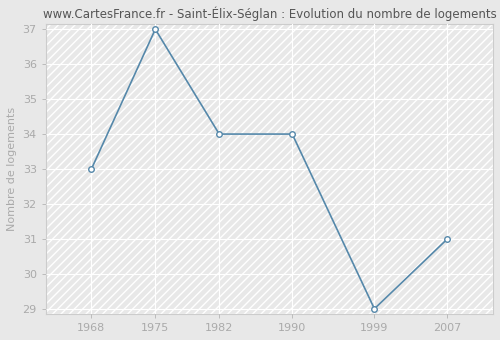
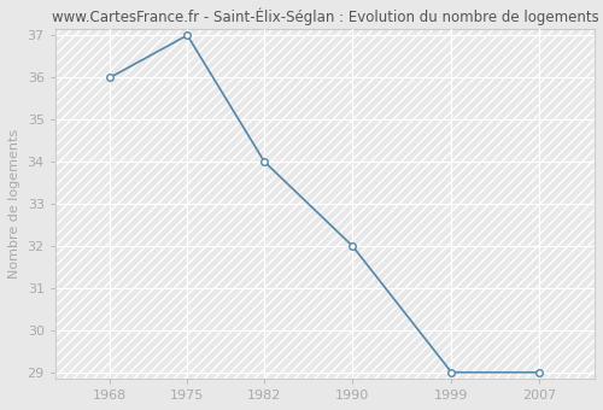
1968: 33 -> 36
1990: 34 -> 32
2007: 31 -> 29
